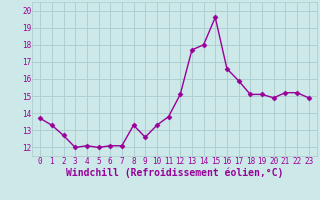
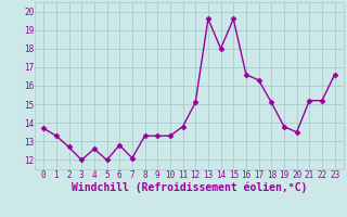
4: 12.1 -> 12.6
6: 12.1 -> 12.8
9: 12.6 -> 13.3
13: 17.7 -> 19.6
17: 15.9 -> 16.3
19: 15.1 -> 13.8
20: 14.9 -> 13.5
23: 14.9 -> 16.6
